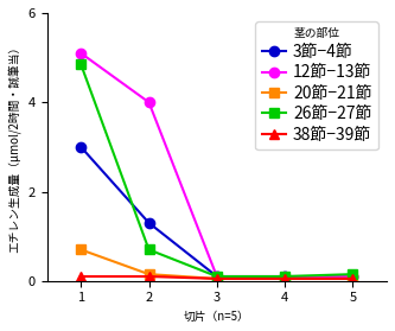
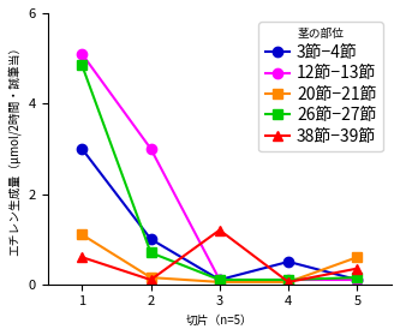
20節−21節/1: 0.70 -> 1.10
38節−39節/1: 0.10 -> 0.60
3節−4節/2: 1.3 -> 1.0
12節−13節/2: 4.0 -> 3.0
38節−39節/3: 0.05 -> 1.20
3節−4節/4: 0.1 -> 0.5
20節−21節/5: 0.05 -> 0.60
38節−39節/5: 0.05 -> 0.35
